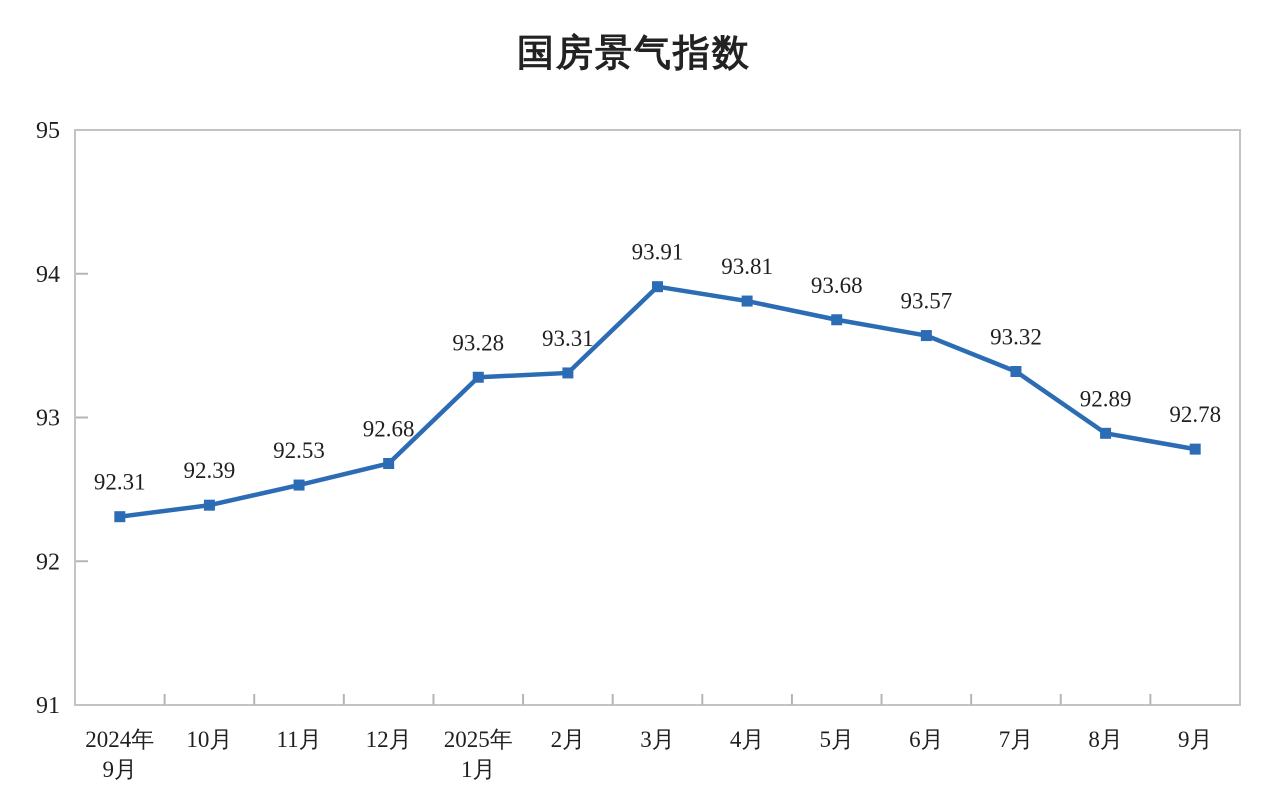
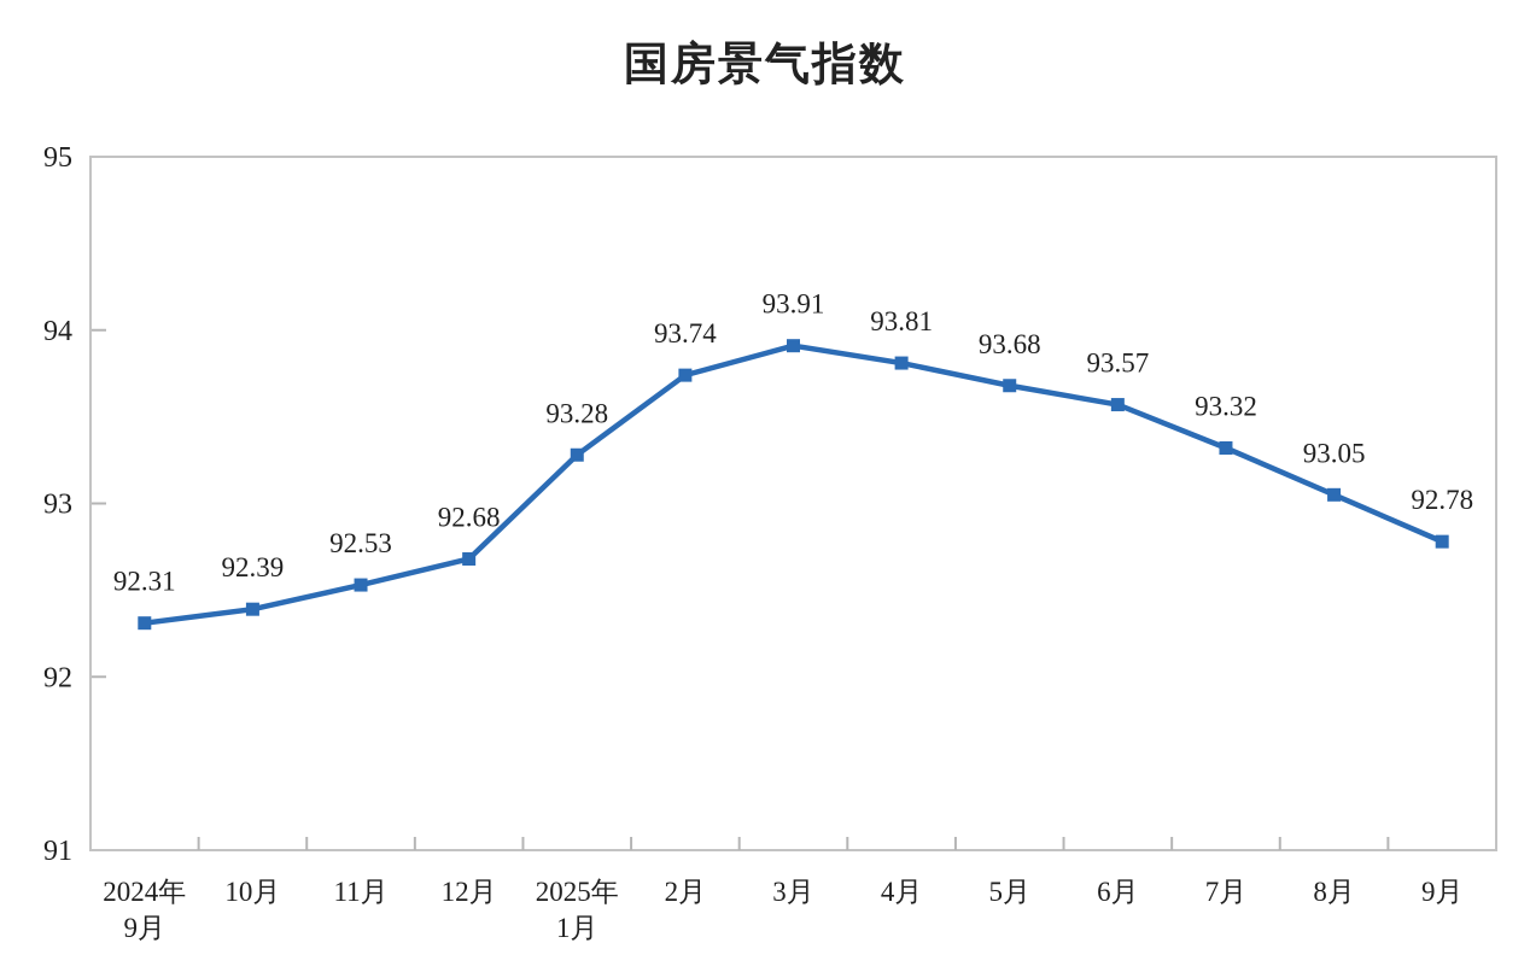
2月: 93.31 -> 93.74
8月: 92.89 -> 93.05
